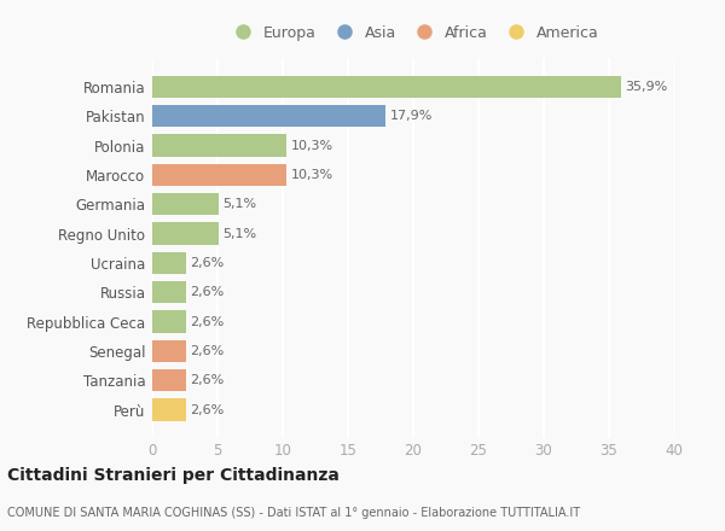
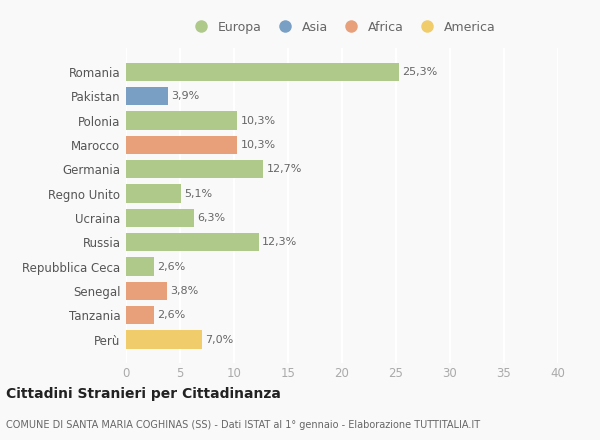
Romania: 35,9% -> 25,3%
Pakistan: 17,9% -> 3,9%
Germania: 5,1% -> 12,7%
Ucraina: 2,6% -> 6,3%
Russia: 2,6% -> 12,3%
Senegal: 2,6% -> 3,8%
Perù: 2,6% -> 7,0%
